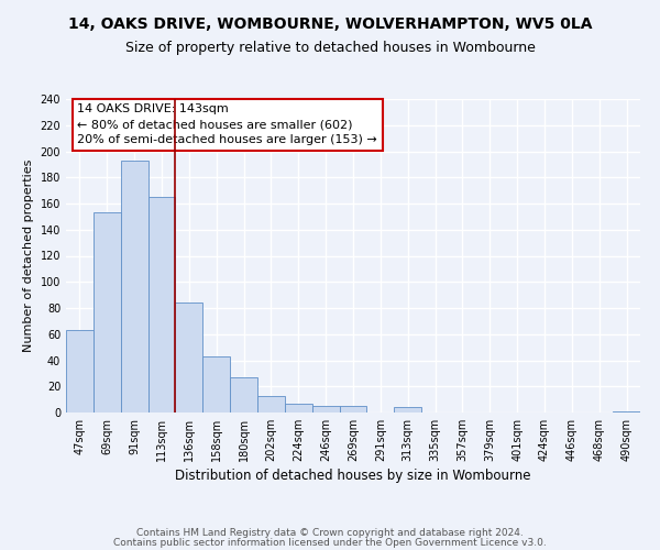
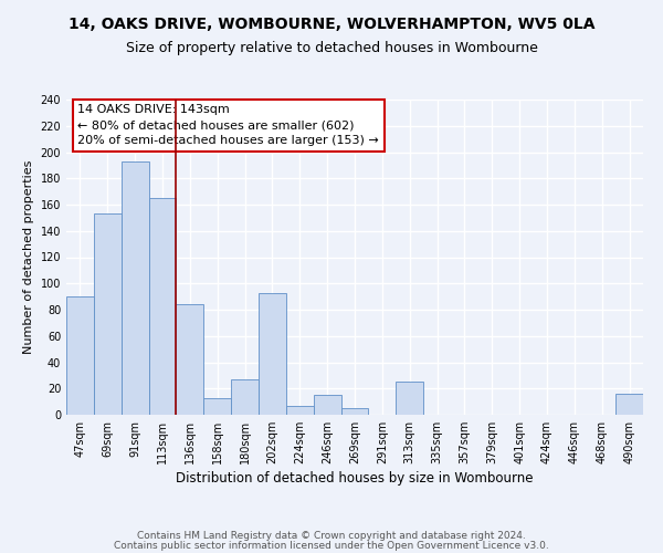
47sqm: 63 -> 90
158sqm: 43 -> 13
202sqm: 13 -> 93
246sqm: 5 -> 15
313sqm: 4 -> 25
490sqm: 1 -> 16
